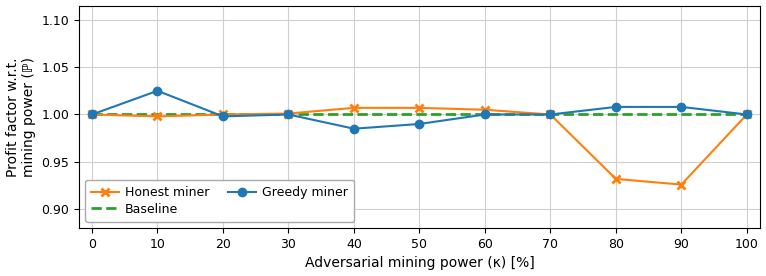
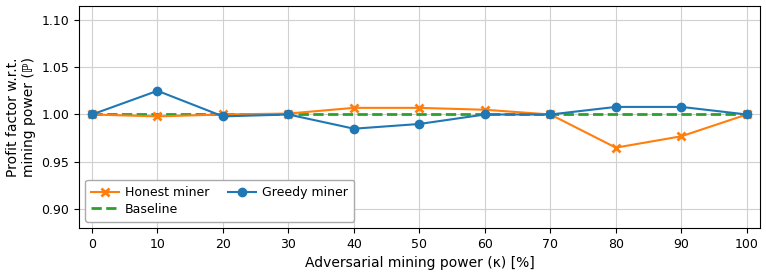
Honest miner/80: 0.932 -> 0.965
Honest miner/90: 0.926 -> 0.977
